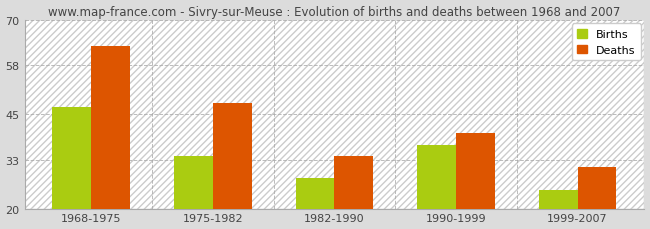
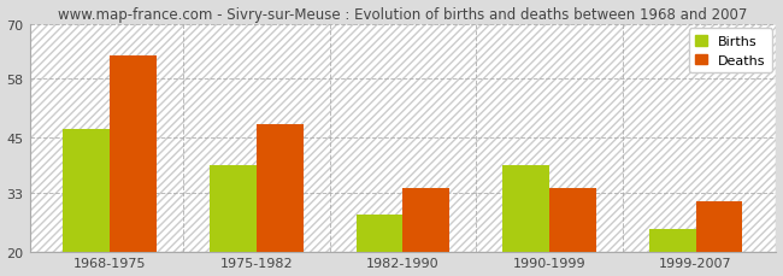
Births/1975-1982: 34 -> 39
Births/1990-1999: 37 -> 39
Deaths/1990-1999: 40 -> 34
